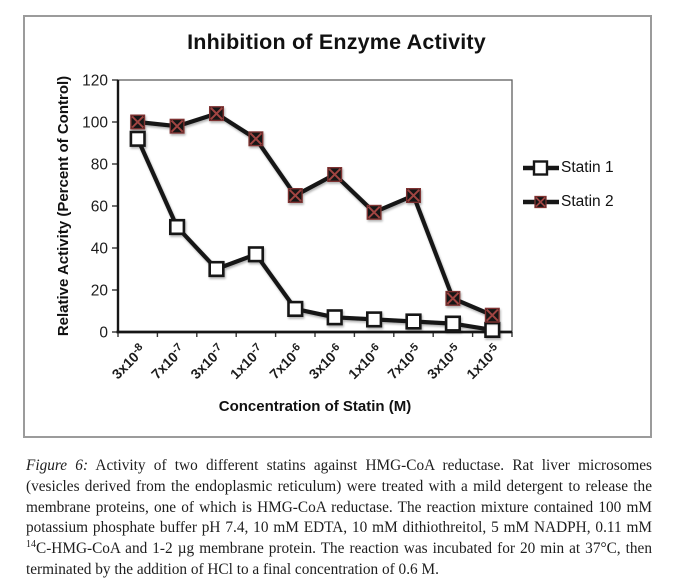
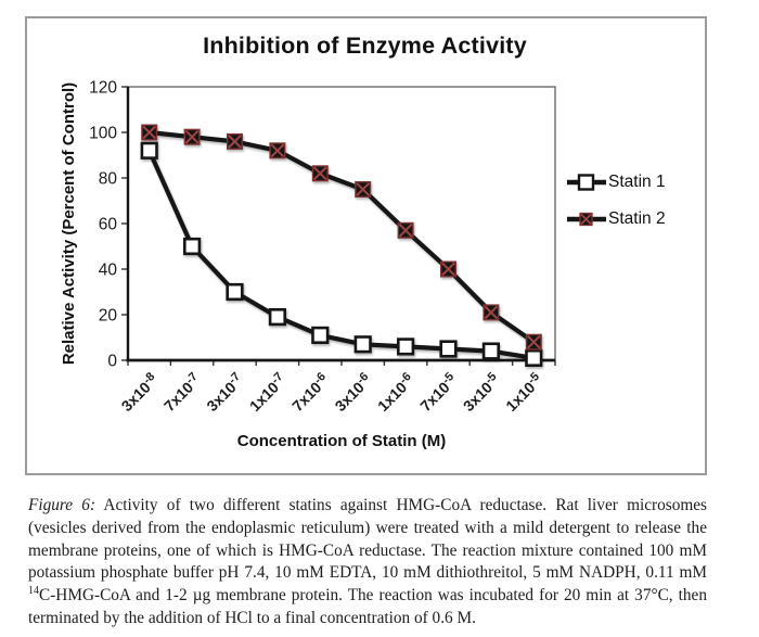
Statin 2/3x10-7: 104 -> 96
Statin 1/1x10-7: 37 -> 19
Statin 2/7x10-6: 65 -> 82
Statin 2/7x10-5: 65 -> 40
Statin 2/3x10-5: 16 -> 21
